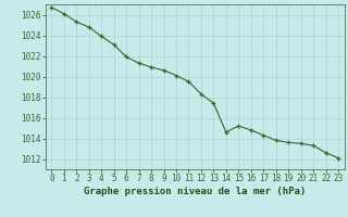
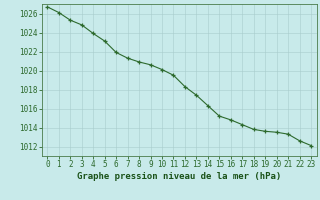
14: 1014.6 -> 1016.3
